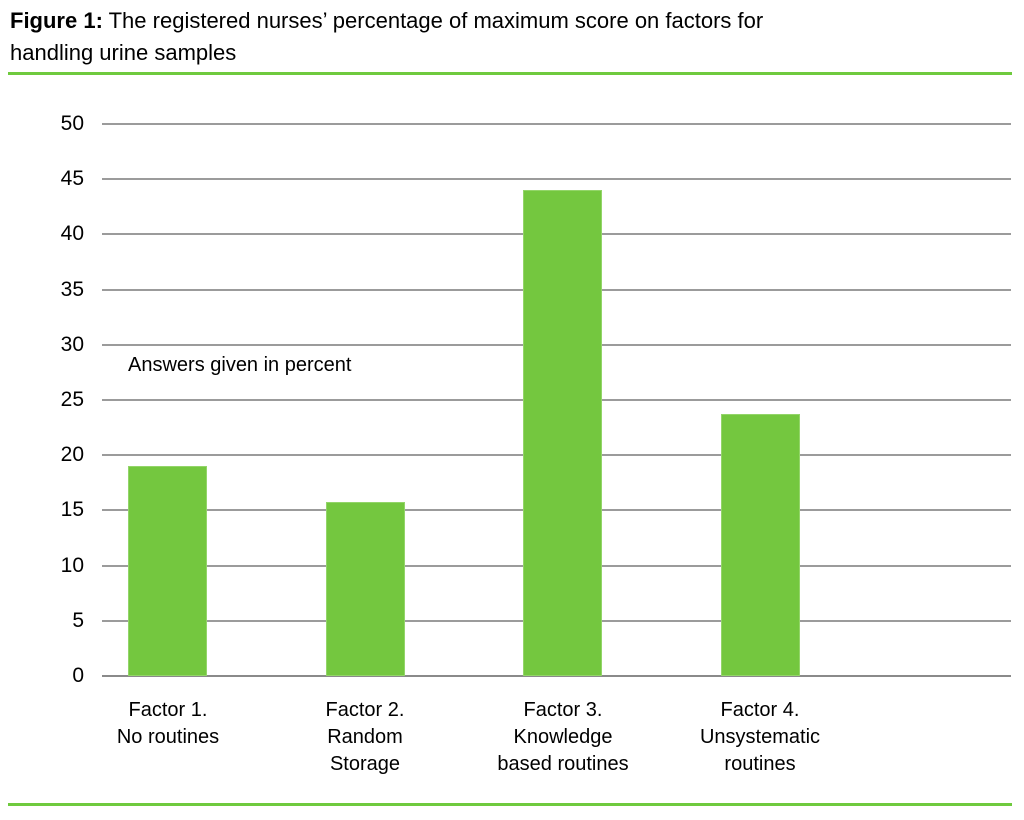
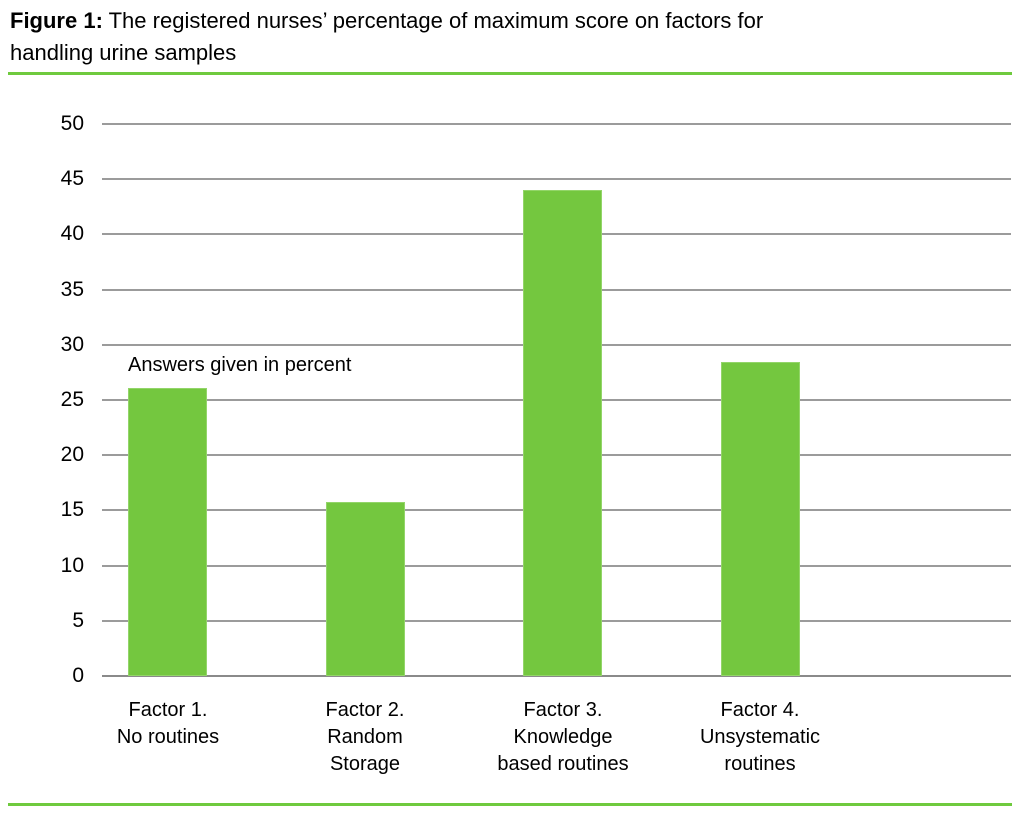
Factor 1. No routines: 19.0 -> 26.1
Factor 4. Unsystematic routines: 23.7 -> 28.4
